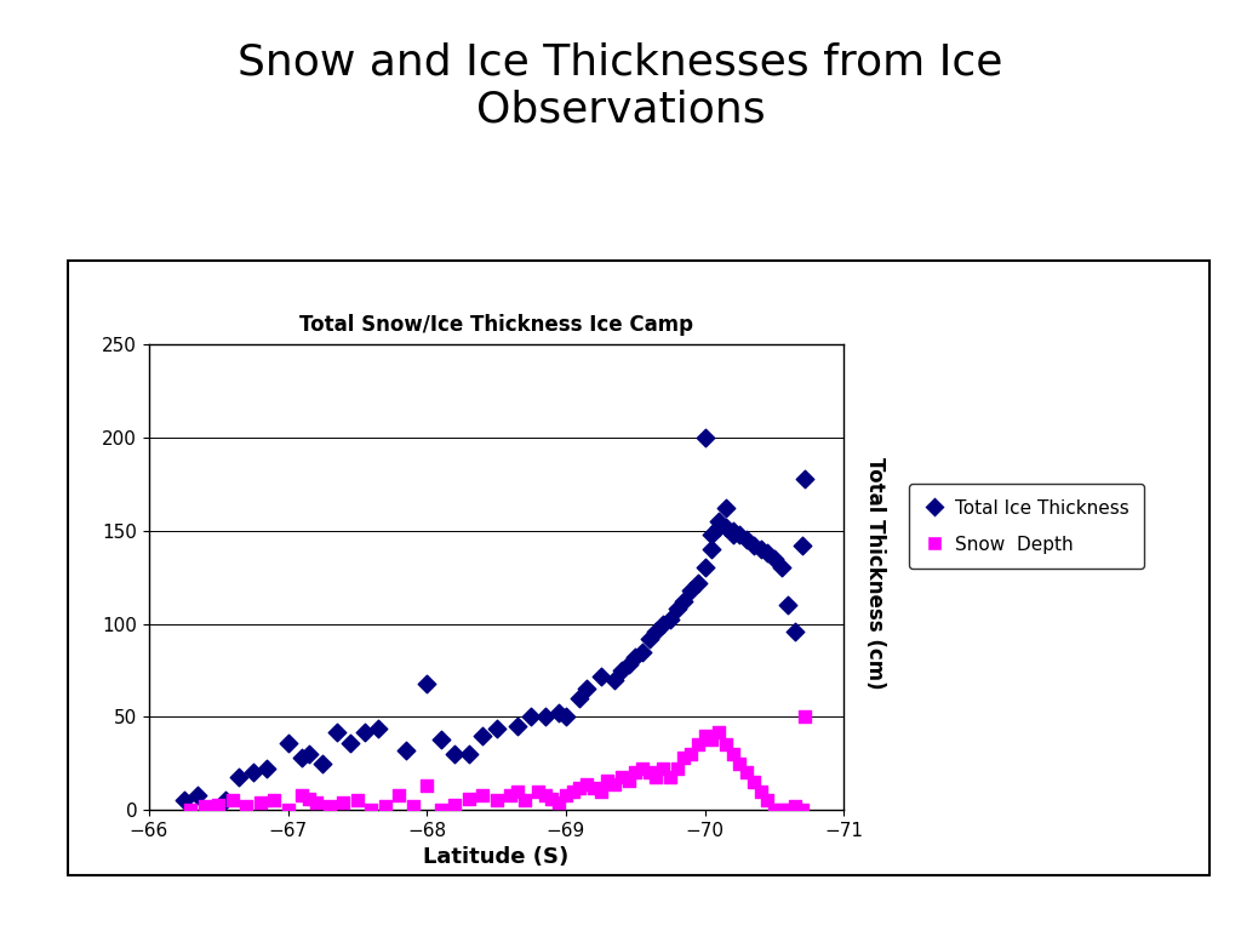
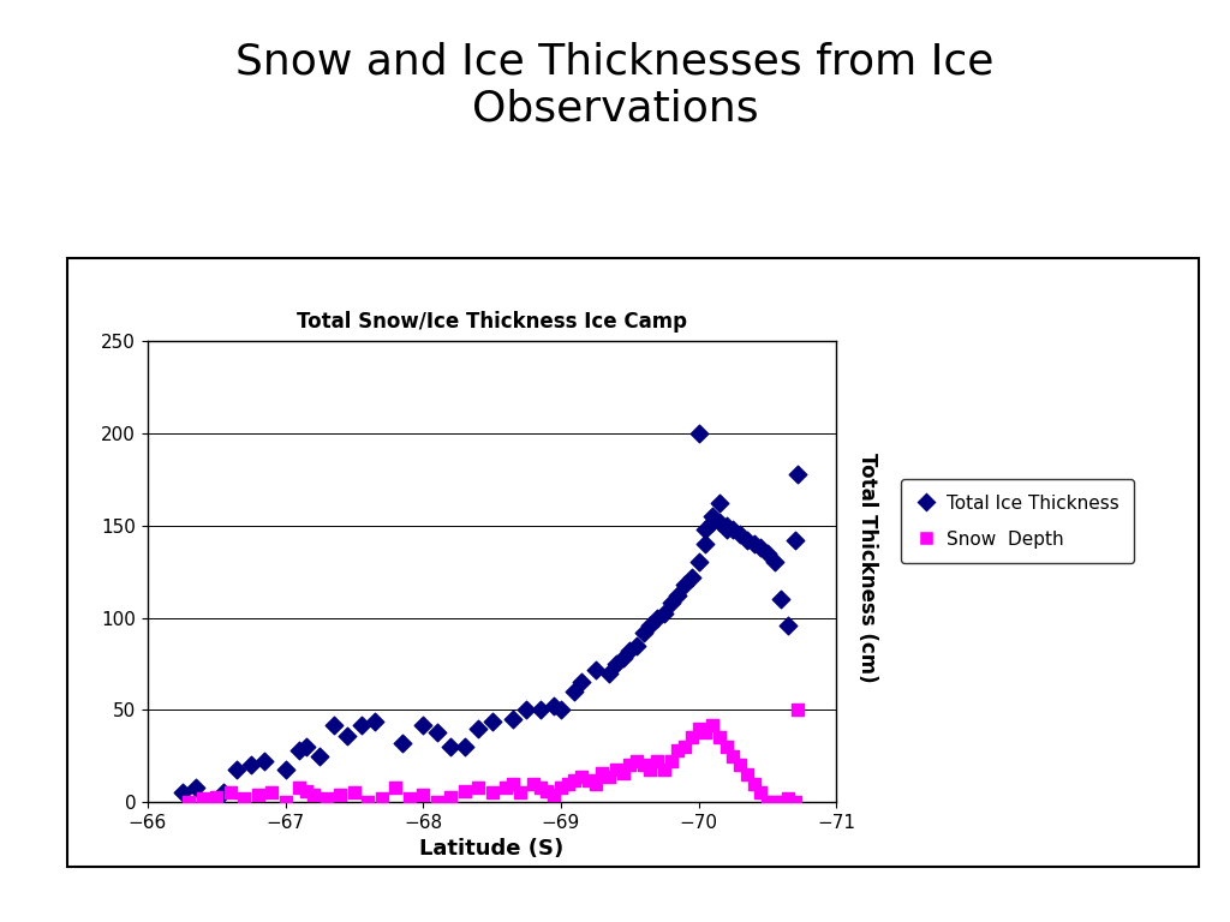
Total Ice Thickness/−67: 36 -> 18
Total Ice Thickness/−68: 68 -> 42
Snow Depth/−68: 13 -> 4
